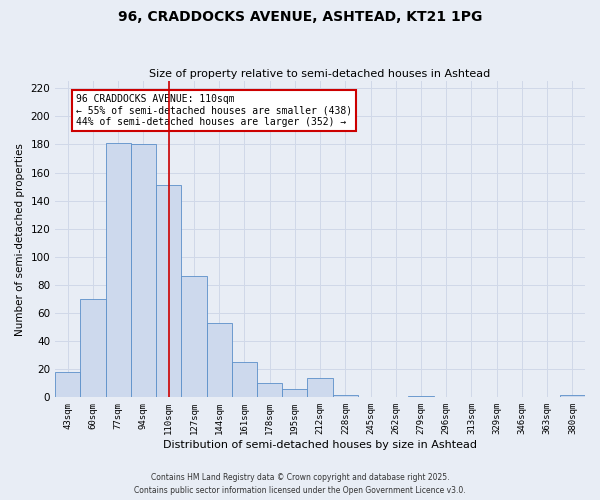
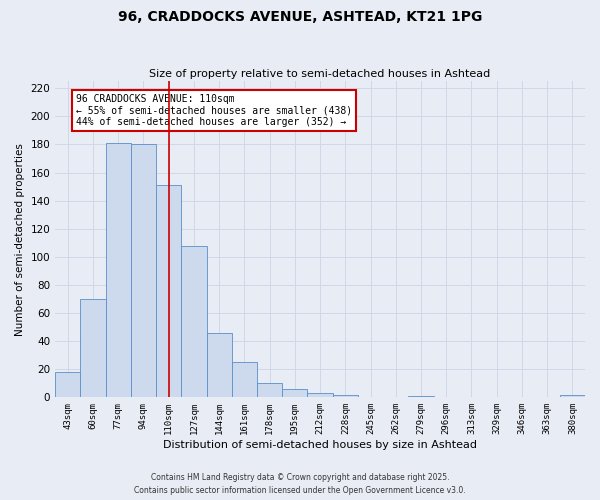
127sqm: 86 -> 108
144sqm: 53 -> 46
212sqm: 14 -> 3
